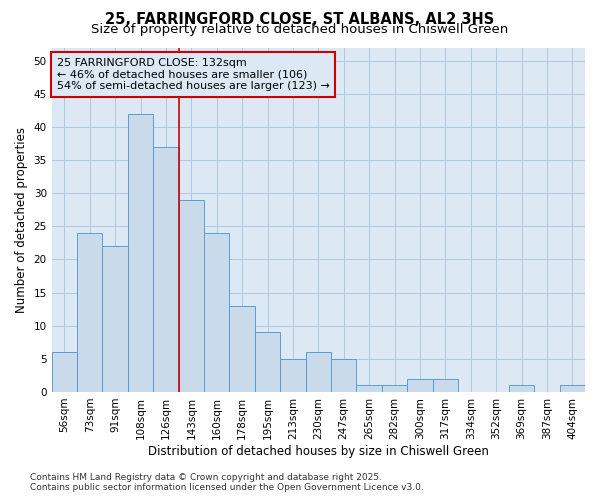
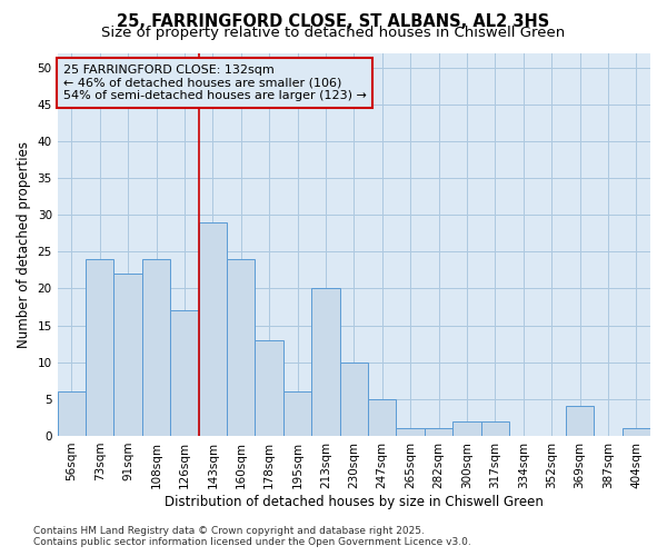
108sqm: 42 -> 24
126sqm: 37 -> 17
195sqm: 9 -> 6
213sqm: 5 -> 20
230sqm: 6 -> 10
369sqm: 1 -> 4
